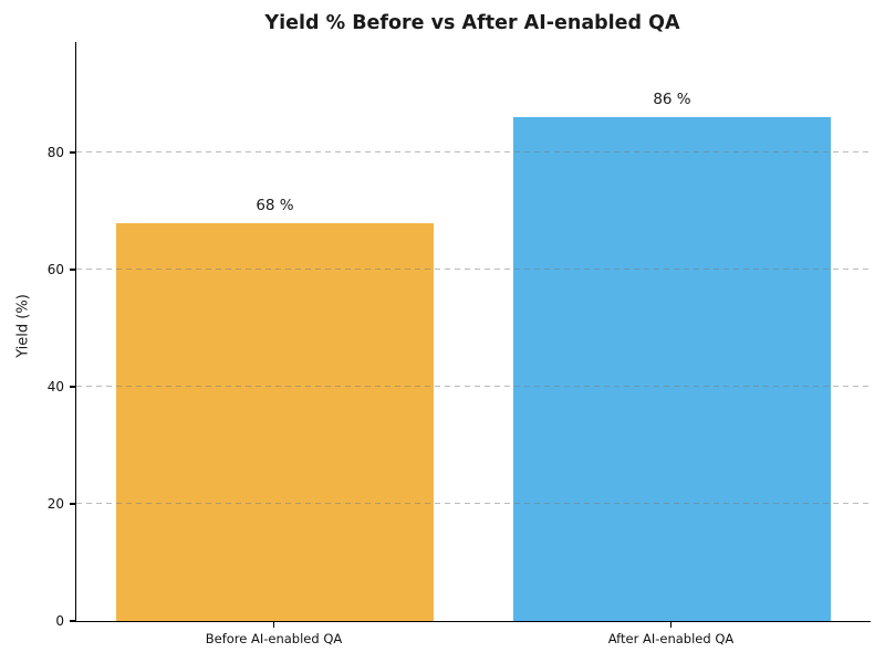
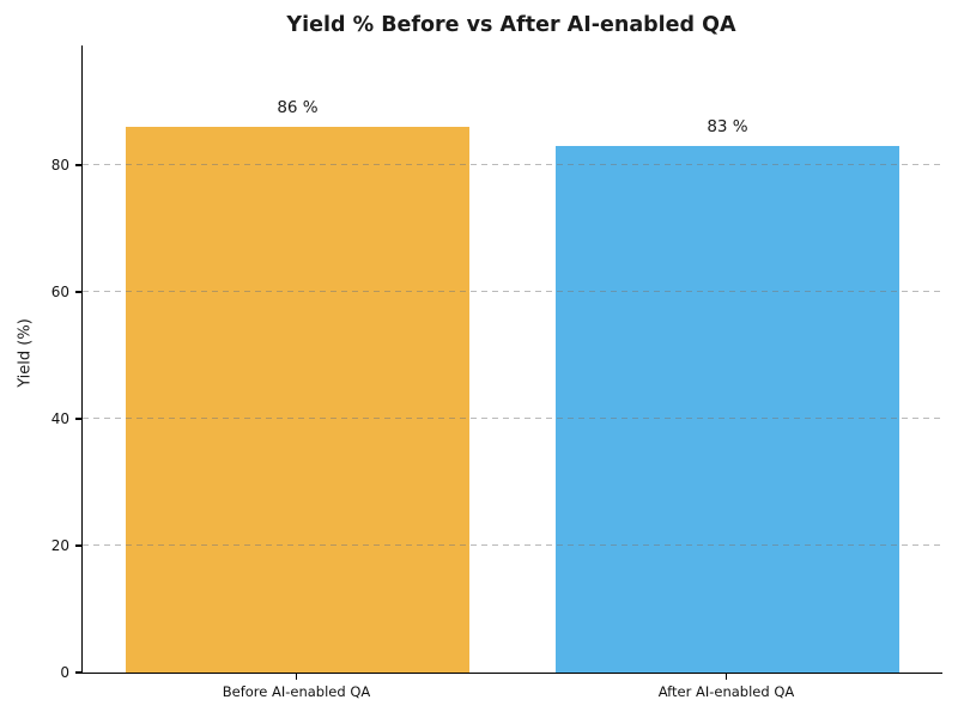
Before AI-enabled QA: 68 -> 86
After AI-enabled QA: 86 -> 83
